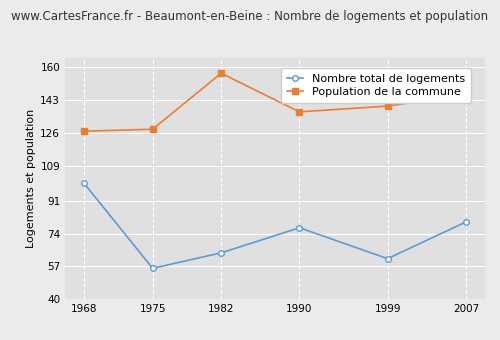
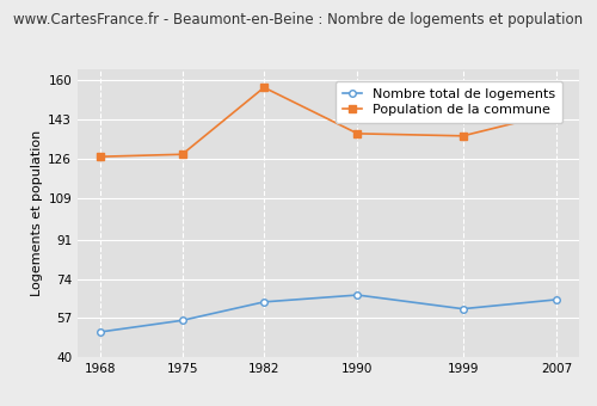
Nombre total de logements/1968: 100 -> 51
Nombre total de logements/1990: 77 -> 67
Population de la commune/1999: 140 -> 136
Nombre total de logements/2007: 80 -> 65
